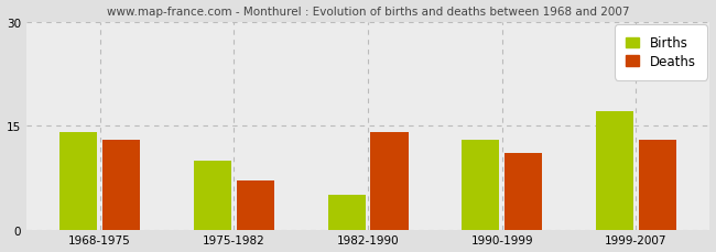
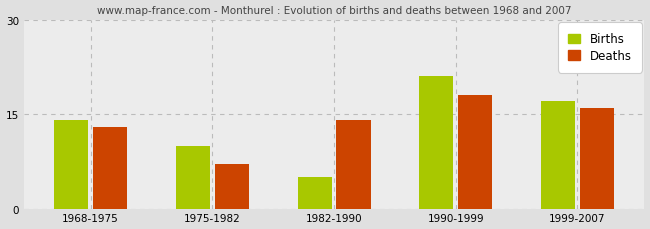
Births/1990-1999: 13 -> 21
Deaths/1990-1999: 11 -> 18
Deaths/1999-2007: 13 -> 16
